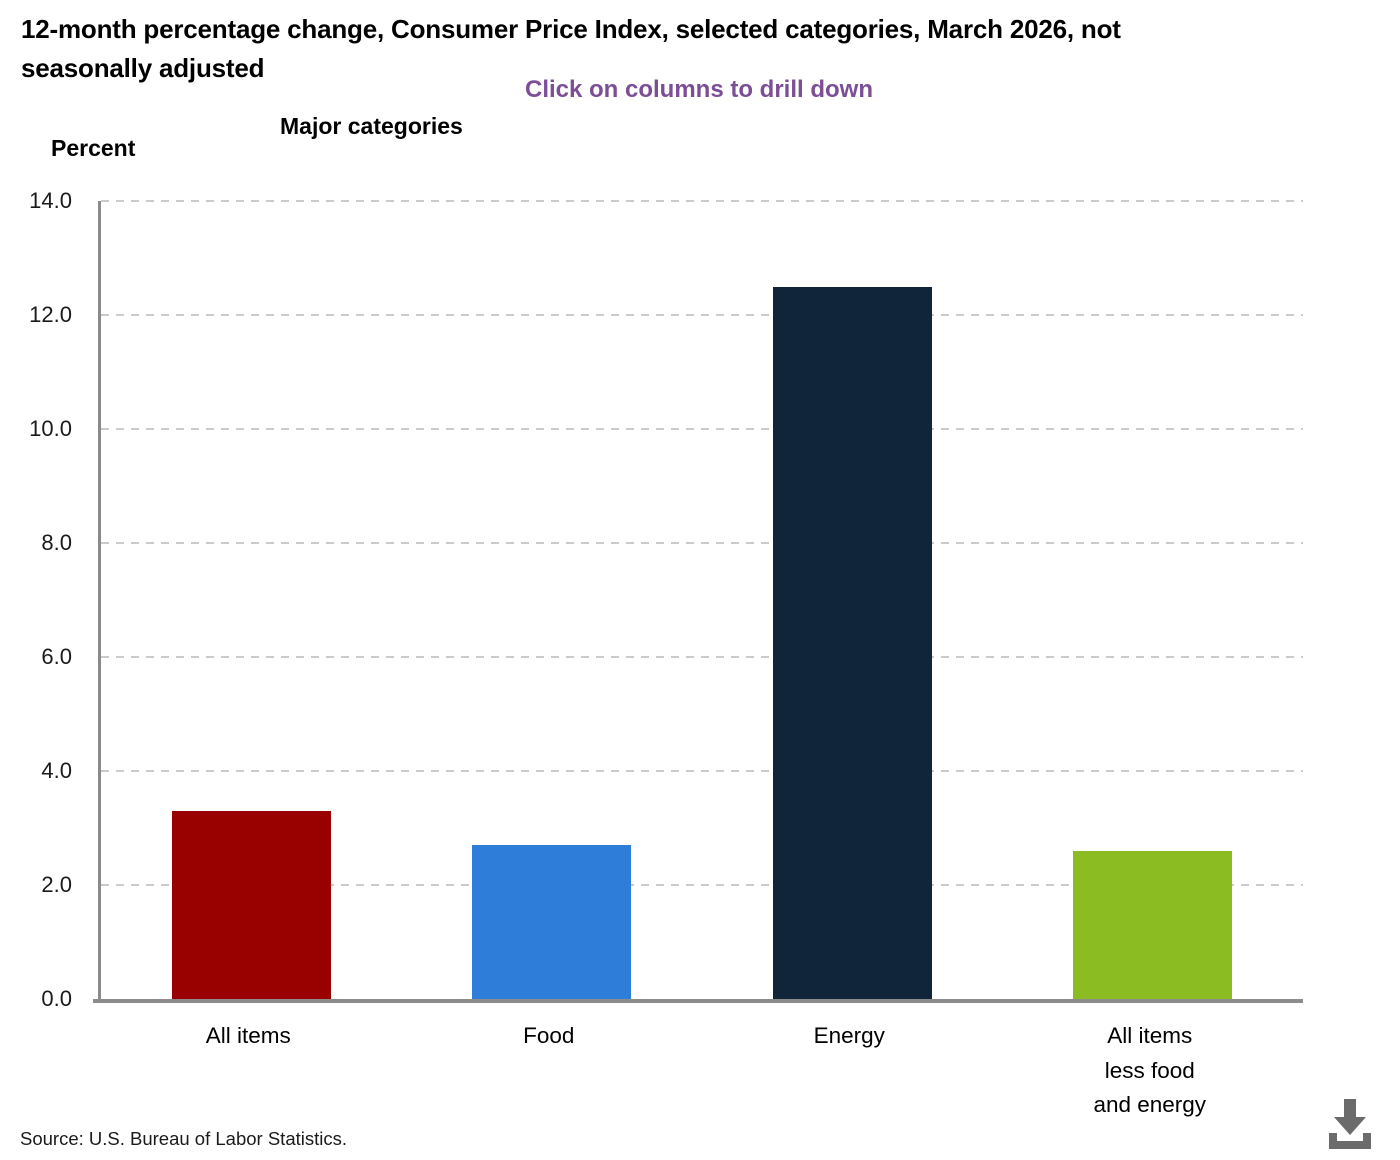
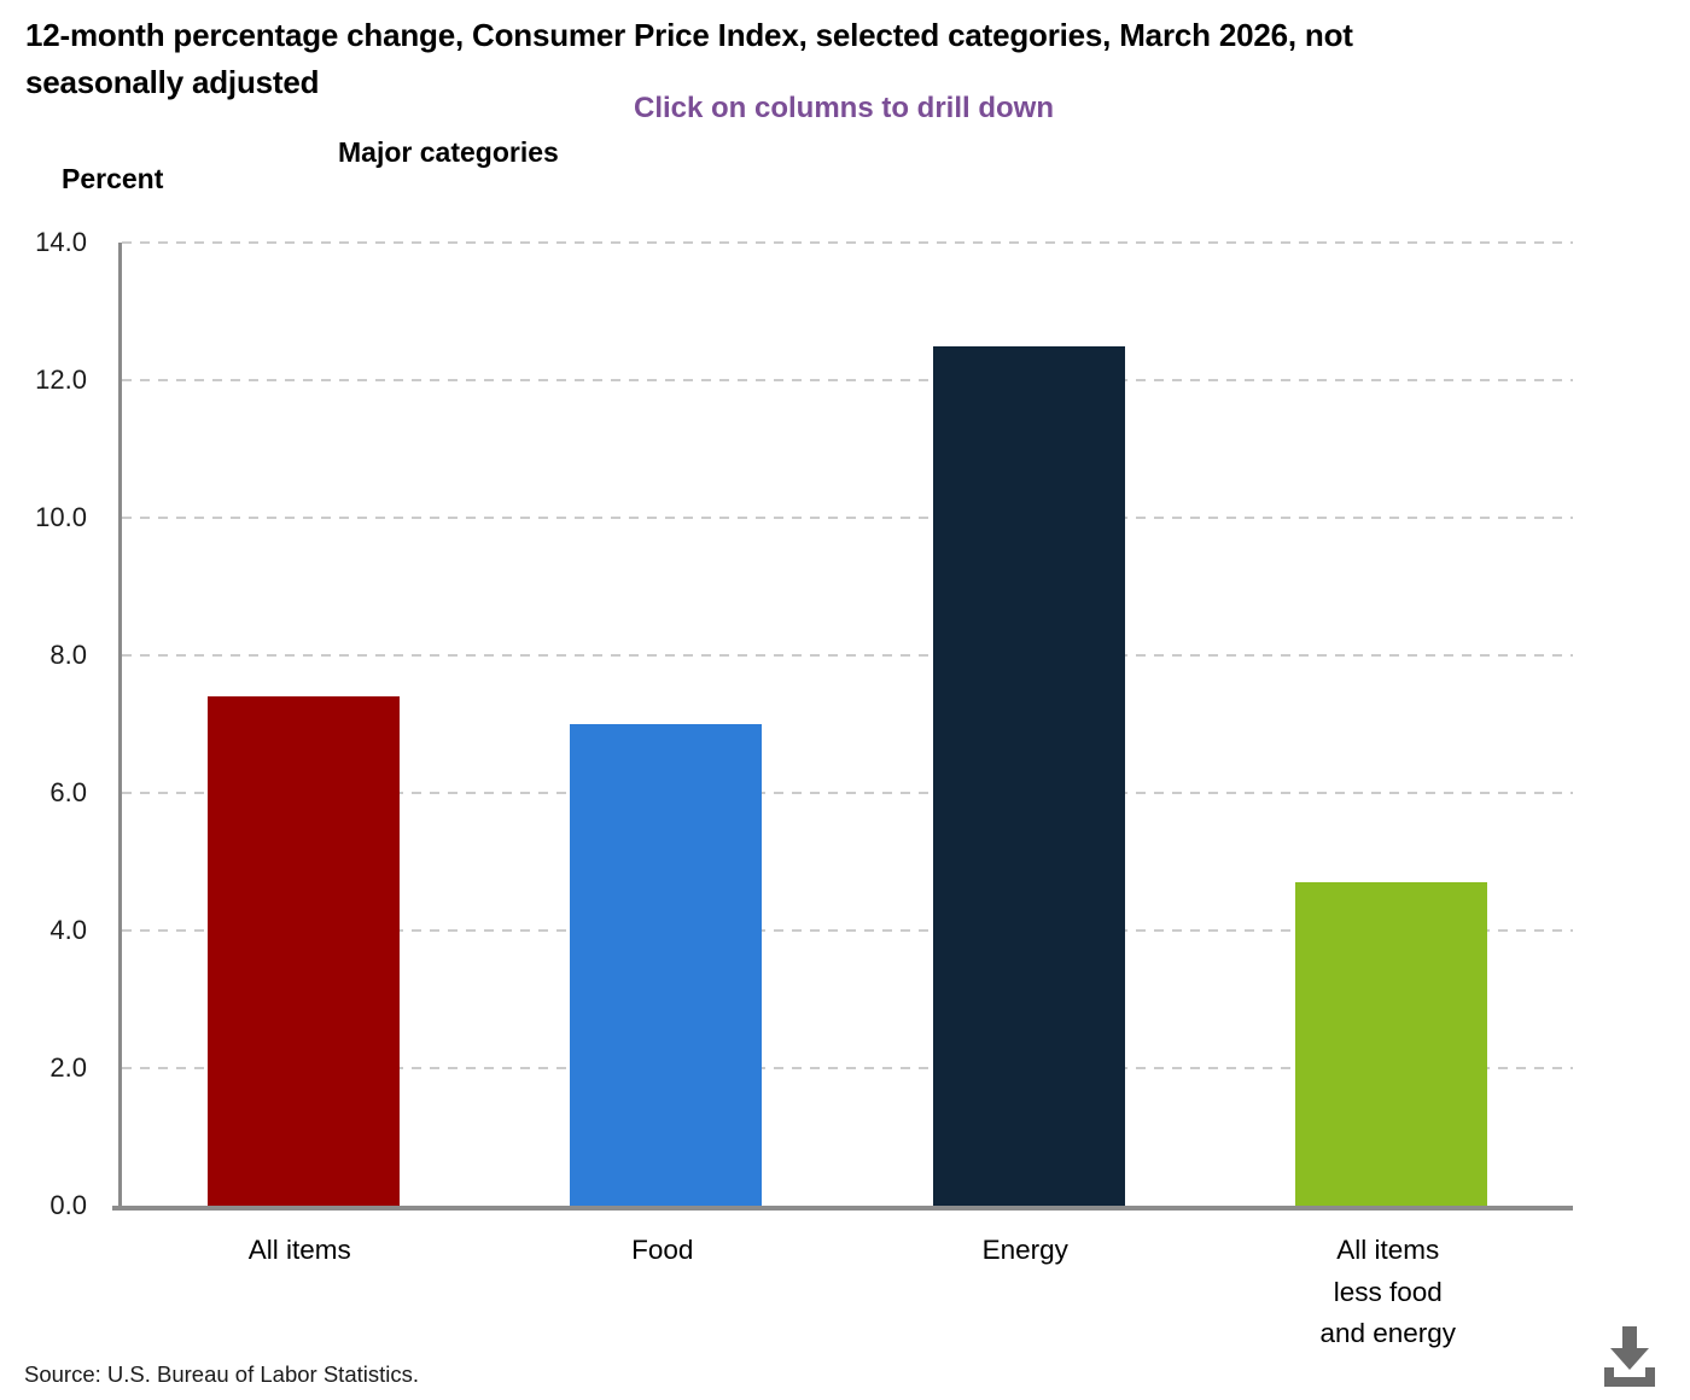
All items: 3.3 -> 7.4
Food: 2.7 -> 7.0
All items less food and energy: 2.6 -> 4.7
